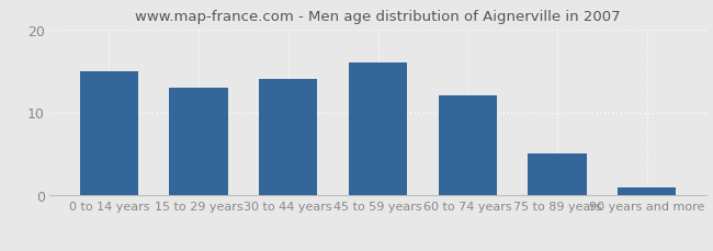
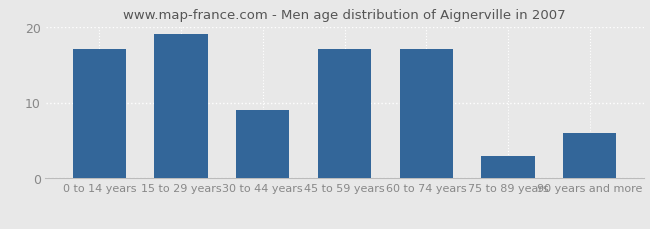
0 to 14 years: 15 -> 17
15 to 29 years: 13 -> 19
30 to 44 years: 14 -> 9
45 to 59 years: 16 -> 17
60 to 74 years: 12 -> 17
75 to 89 years: 5 -> 3
90 years and more: 1 -> 6
